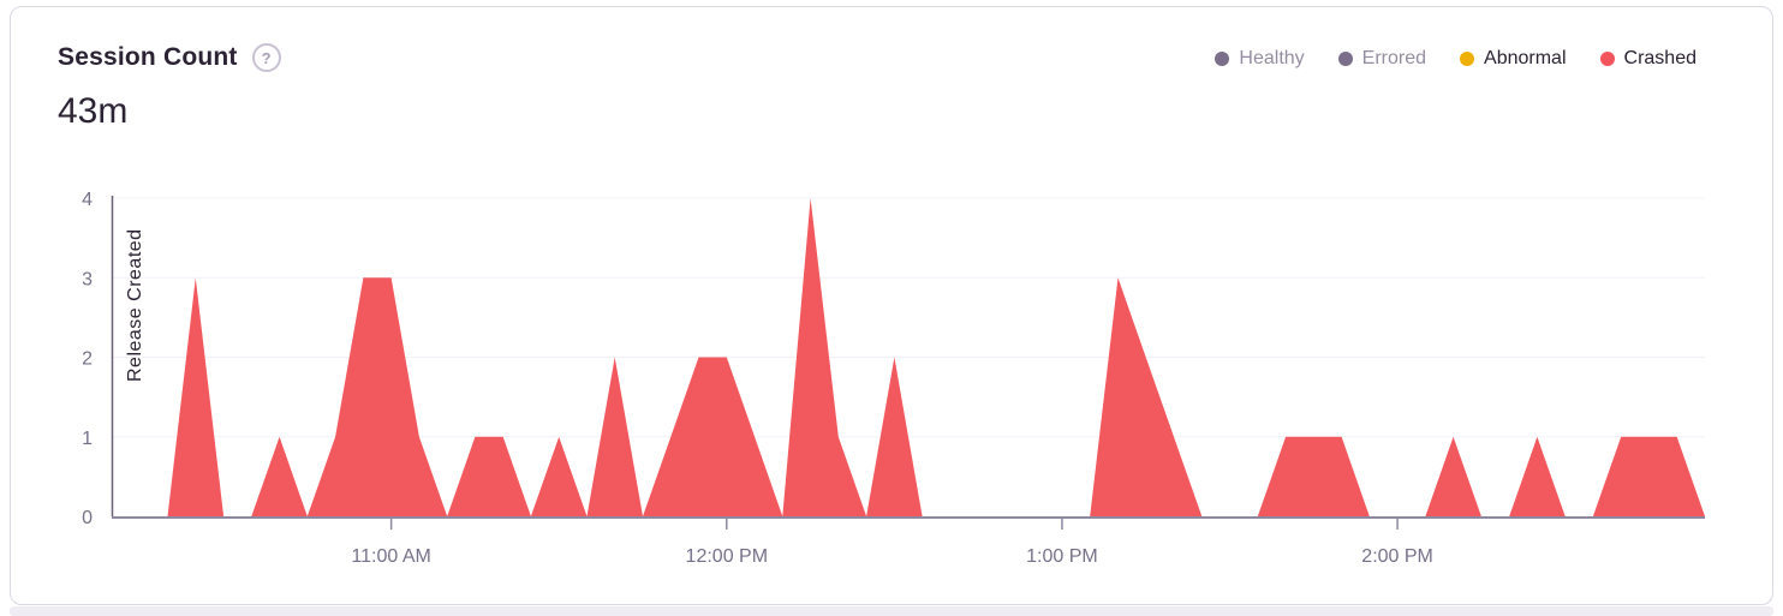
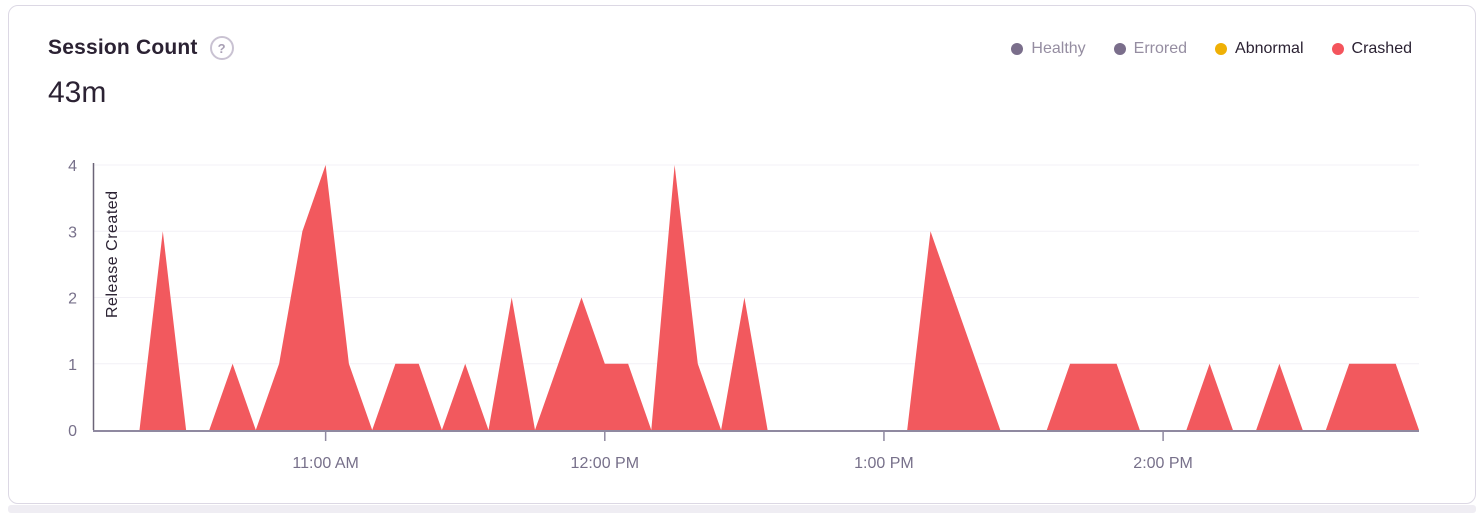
11:00 AM: 3 -> 4
12:00 PM: 2 -> 1
